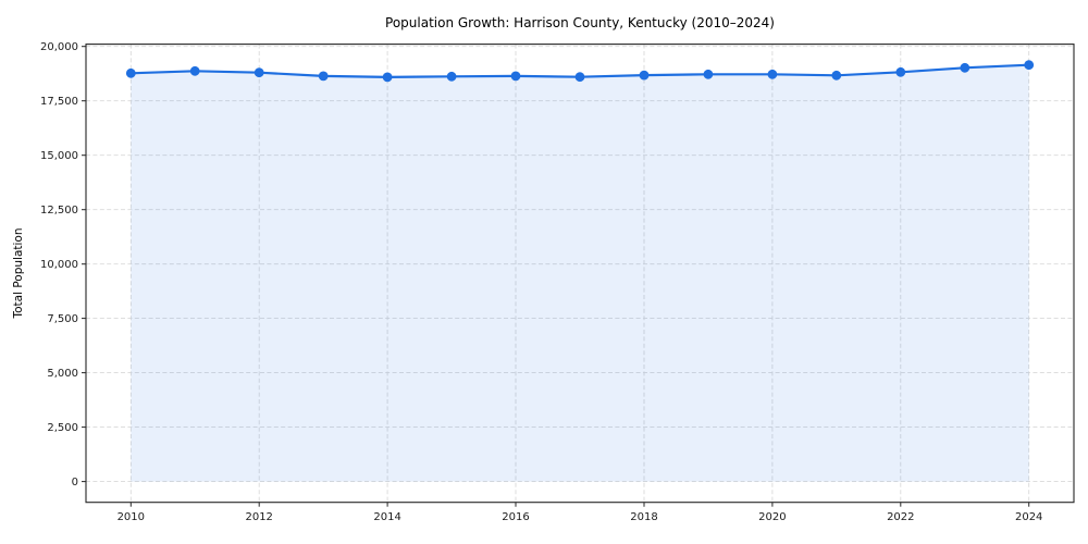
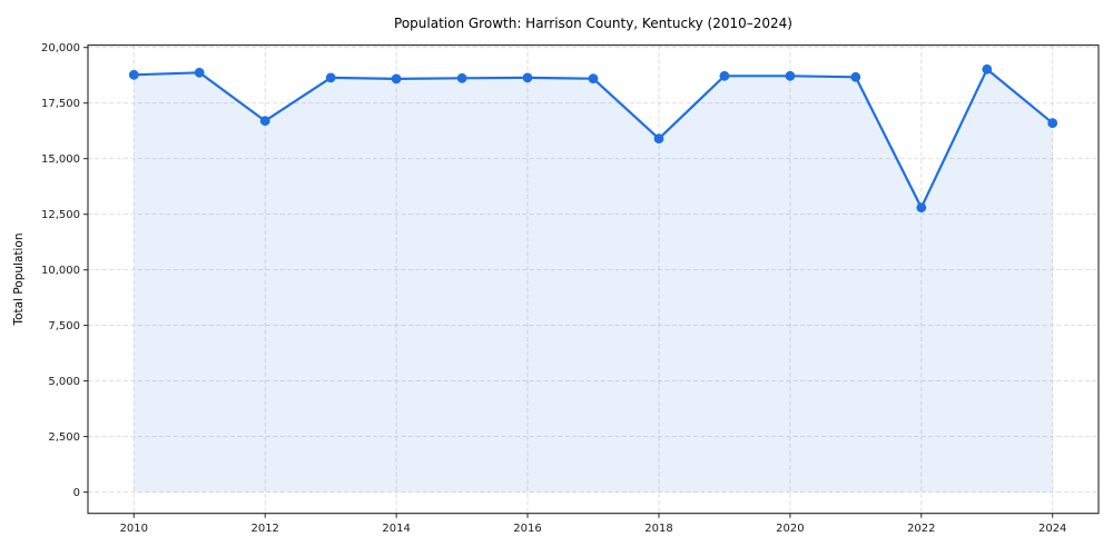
2012: 18800 -> 16700
2018: 18700 -> 15900
2022: 18800 -> 12800
2024: 19200 -> 16600
